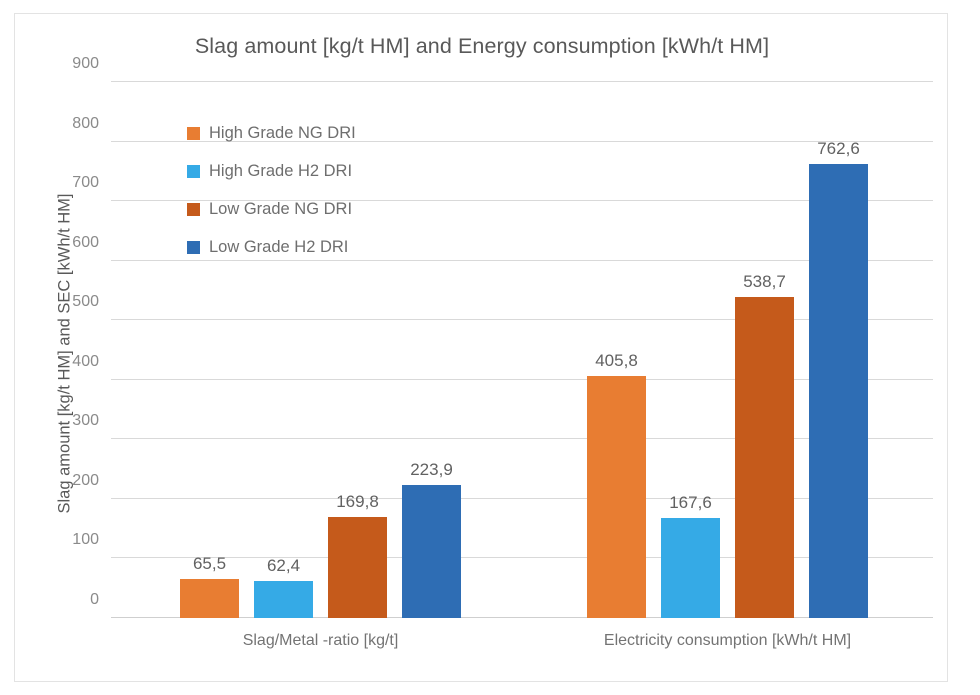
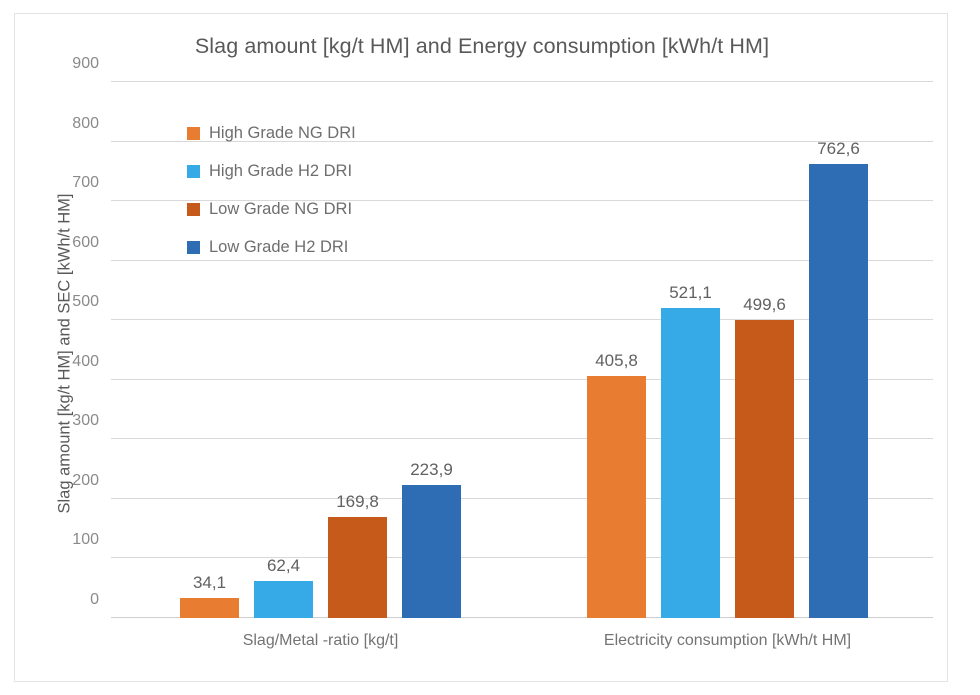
High Grade NG DRI/Slag/Metal -ratio [kg/t]: 65,5 -> 34,1
High Grade H2 DRI/Electricity consumption [kWh/t HM]: 167,6 -> 521,1
Low Grade NG DRI/Electricity consumption [kWh/t HM]: 538,7 -> 499,6
